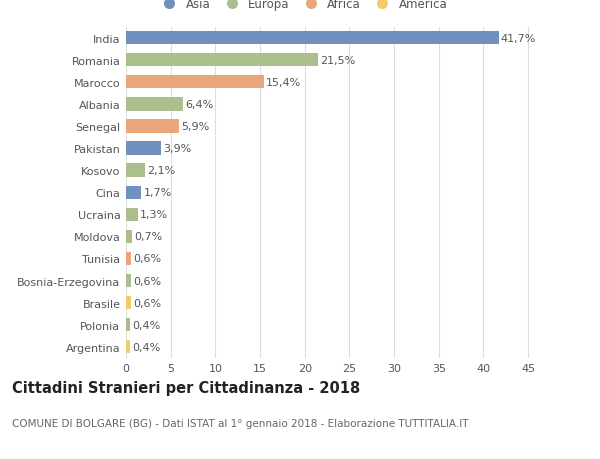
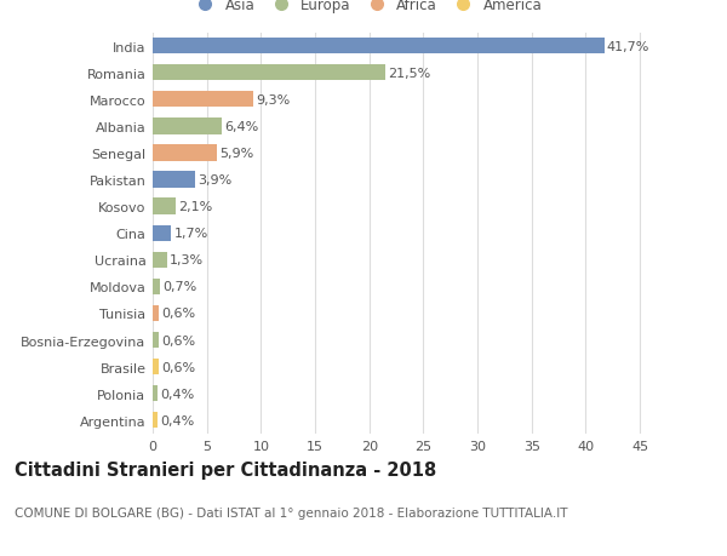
Marocco: 15,4% -> 9,3%
